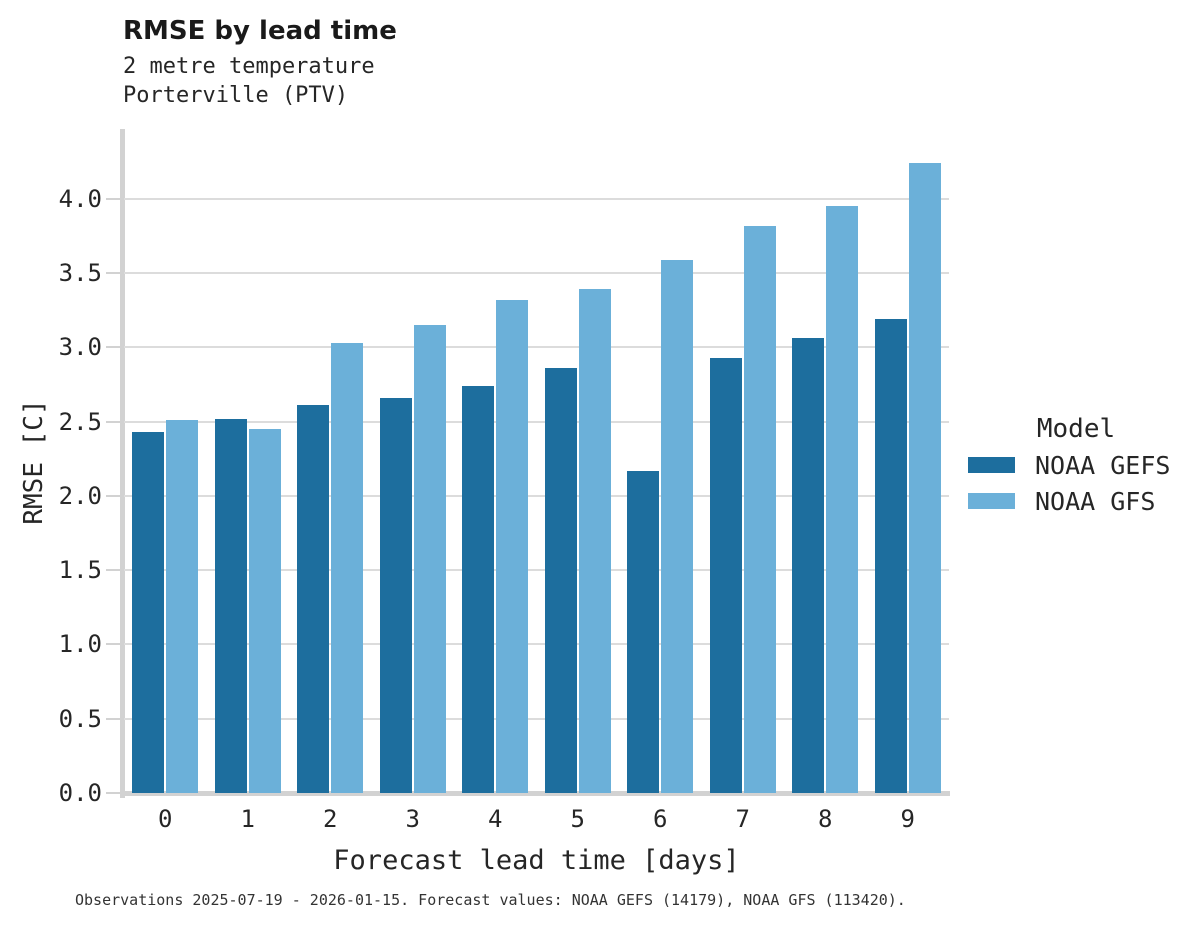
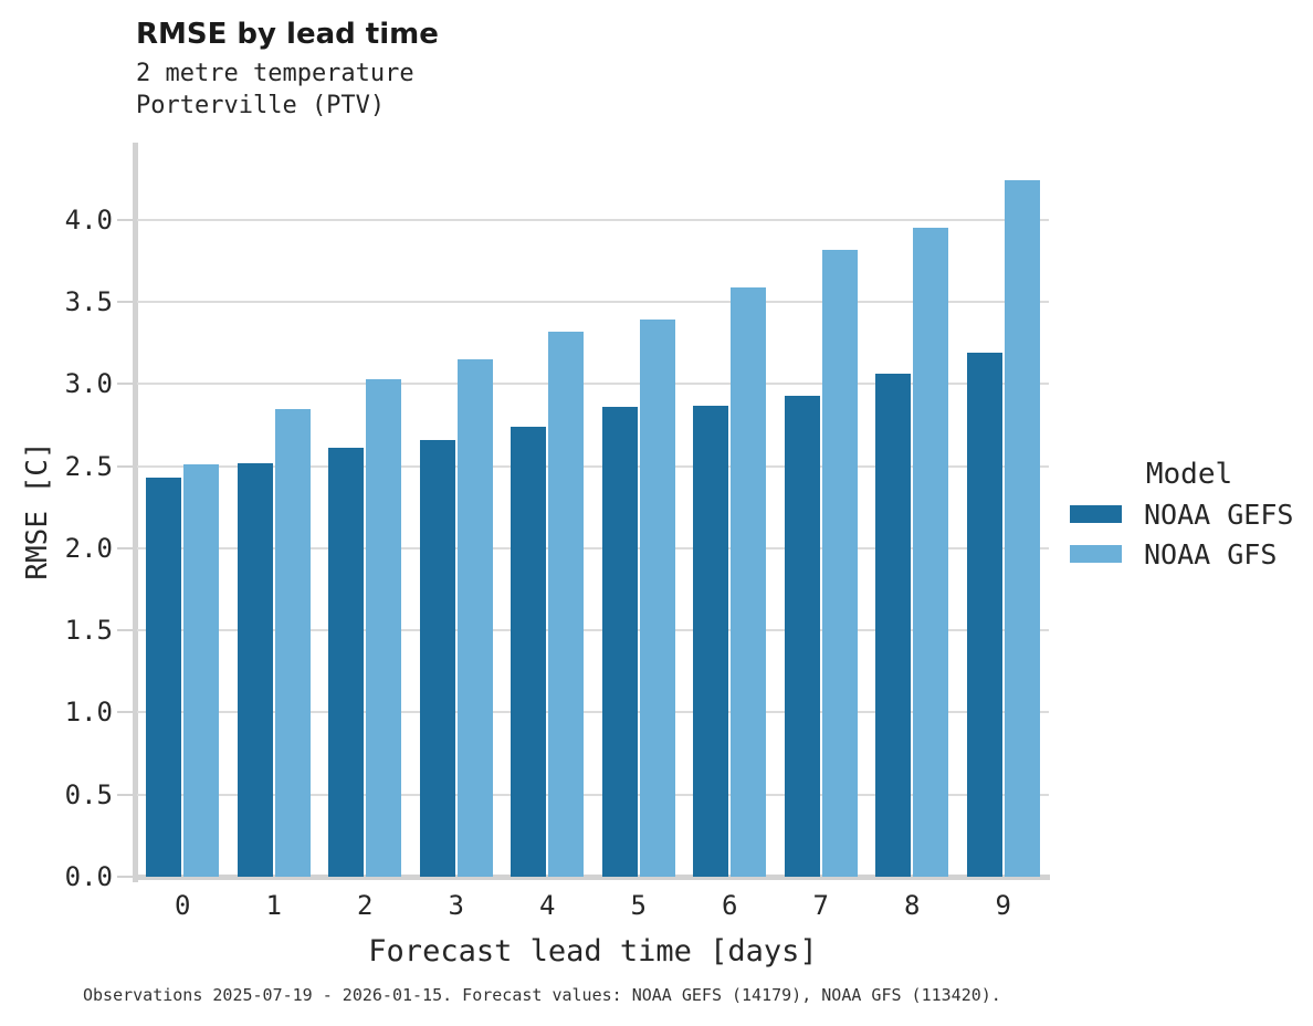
NOAA GFS/1: 2.45 -> 2.85
NOAA GEFS/6: 2.17 -> 2.87
